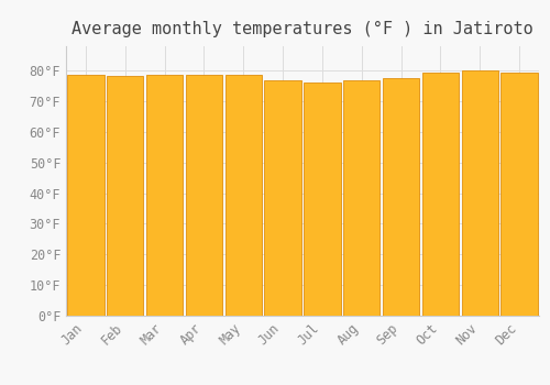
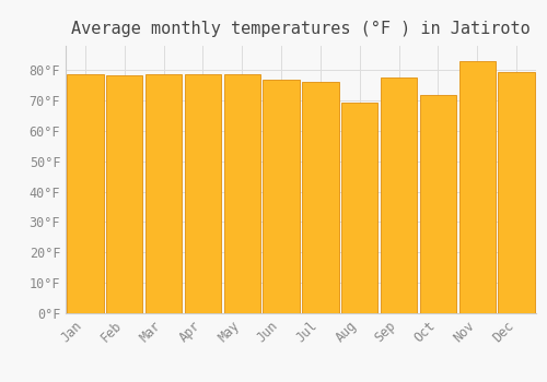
Aug: 76.8°F -> 69.5°F
Oct: 79.5°F -> 72.0°F
Nov: 80.1°F -> 83.0°F
